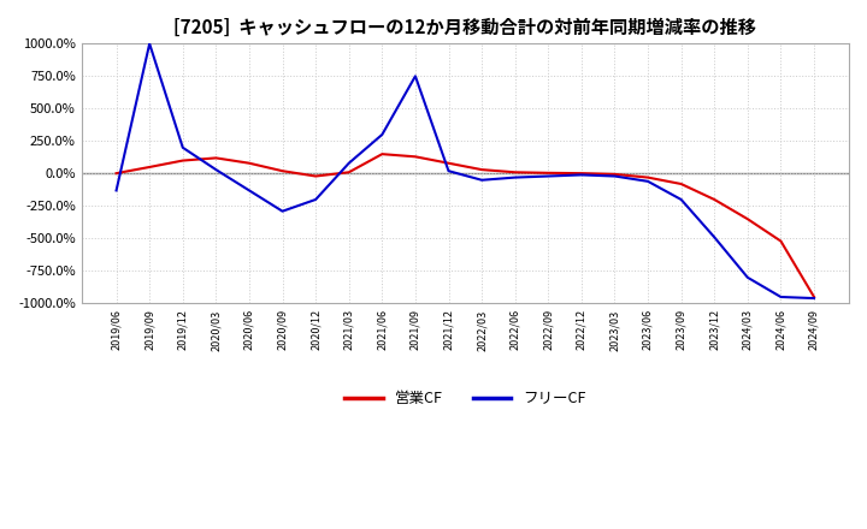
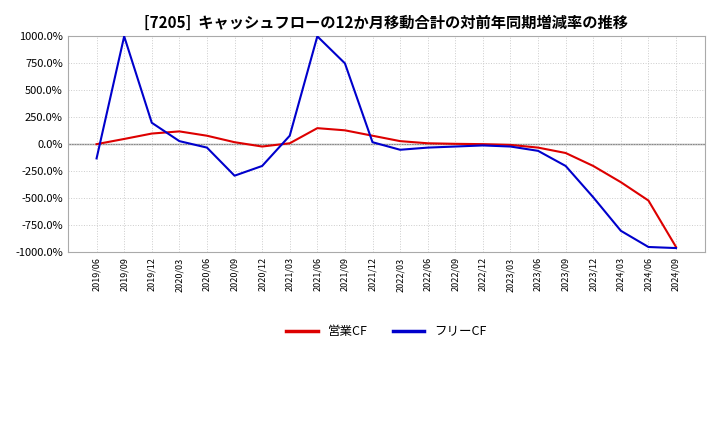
フリーCF/2020/06: -130% -> -30%
フリーCF/2021/06: 300% -> 1000%
